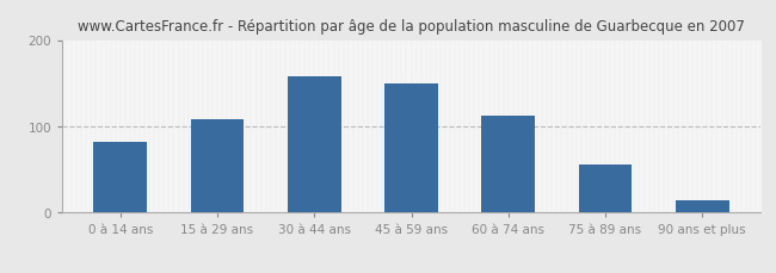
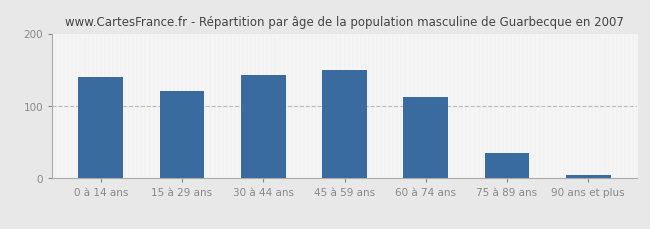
0 à 14 ans: 82 -> 140
15 à 29 ans: 108 -> 120
30 à 44 ans: 158 -> 143
75 à 89 ans: 56 -> 35
90 ans et plus: 14 -> 5
